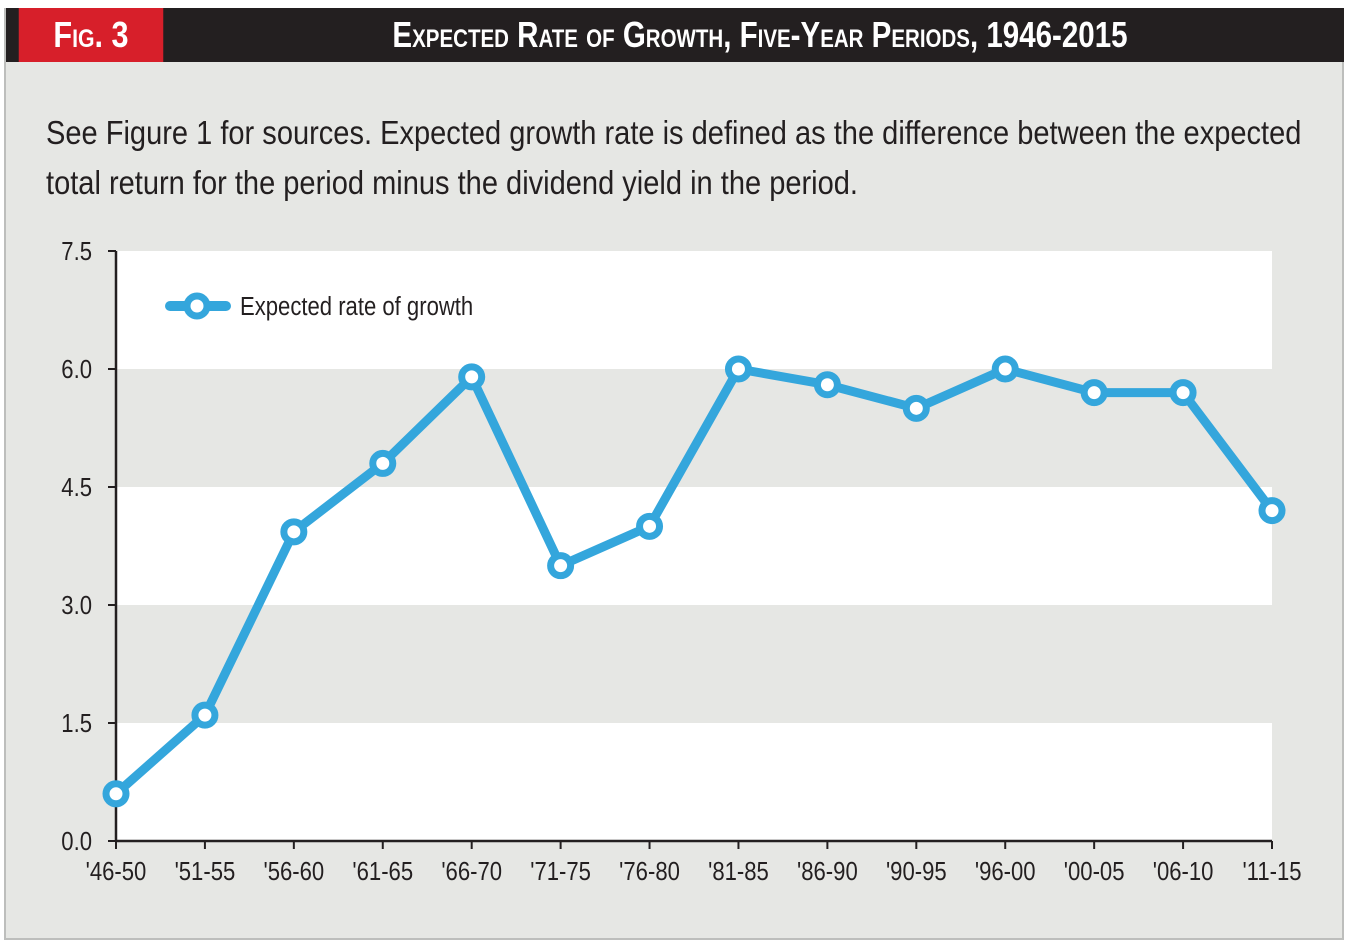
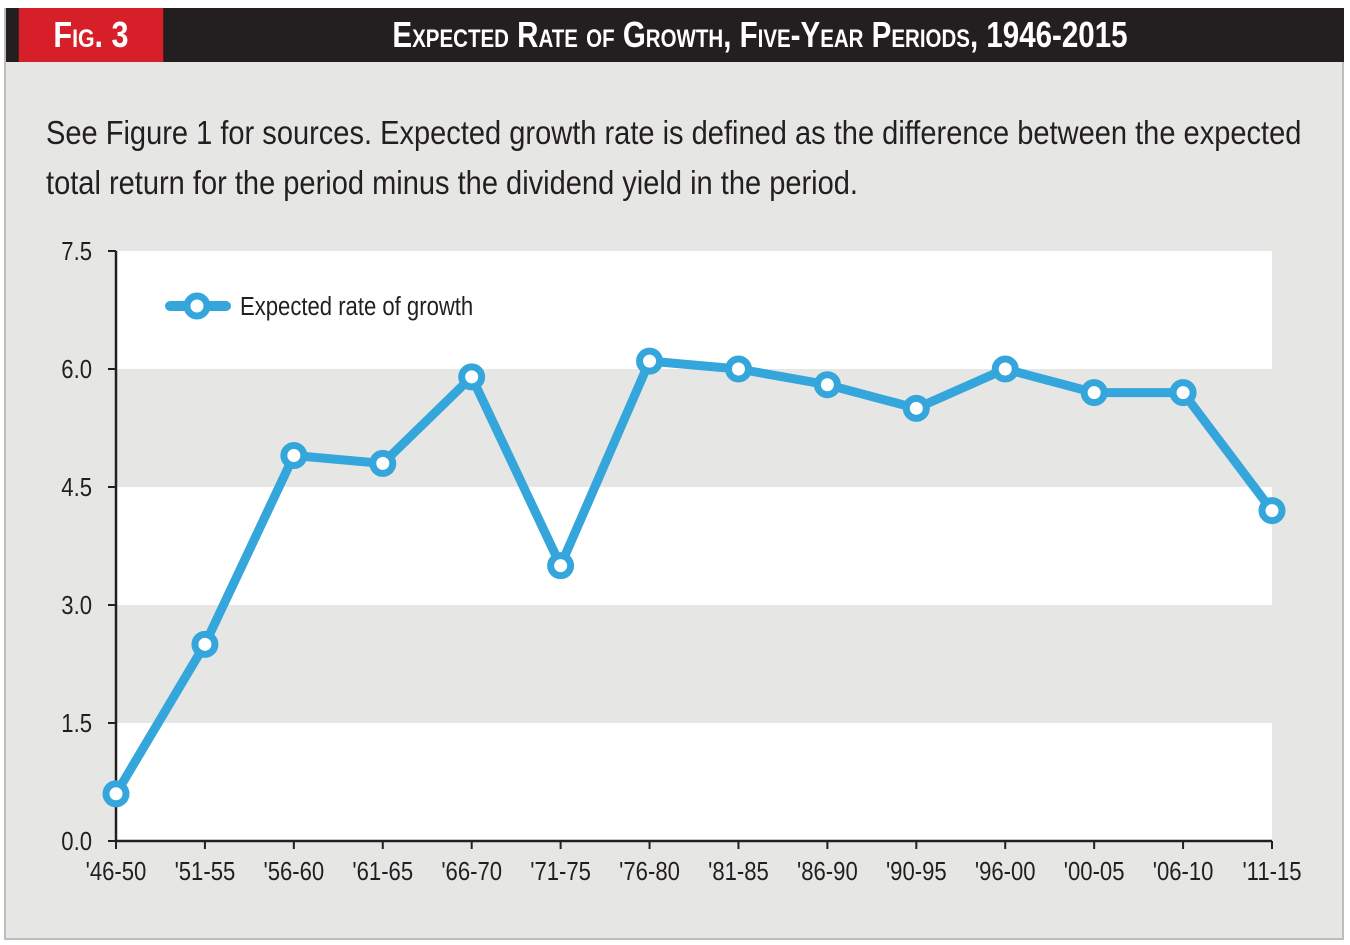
'51-55: 1.6 -> 2.5
'56-60: 3.9 -> 4.9
'76-80: 4.0 -> 6.1
